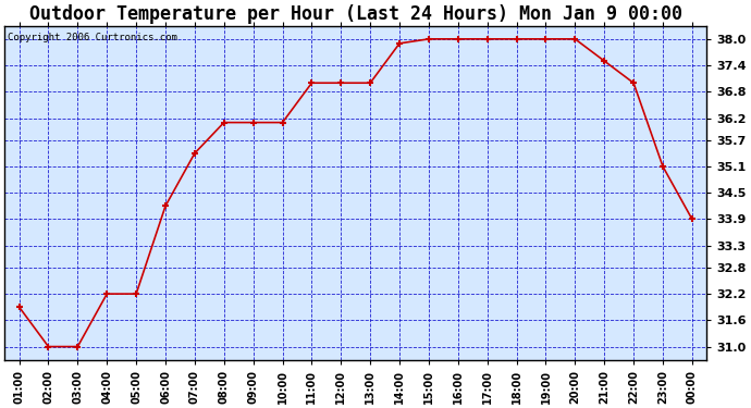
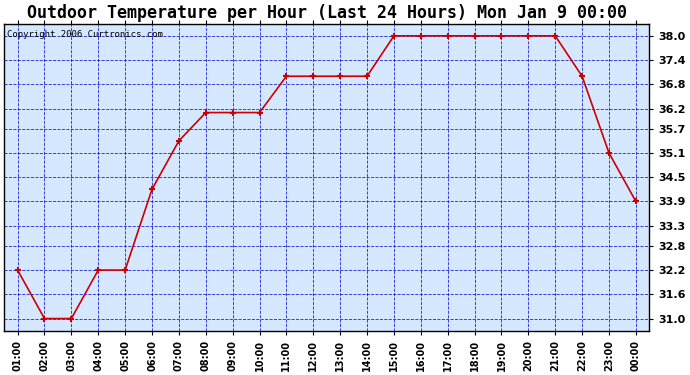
01:00: 31.9 -> 32.2
14:00: 37.9 -> 37.0
21:00: 37.5 -> 38.0
